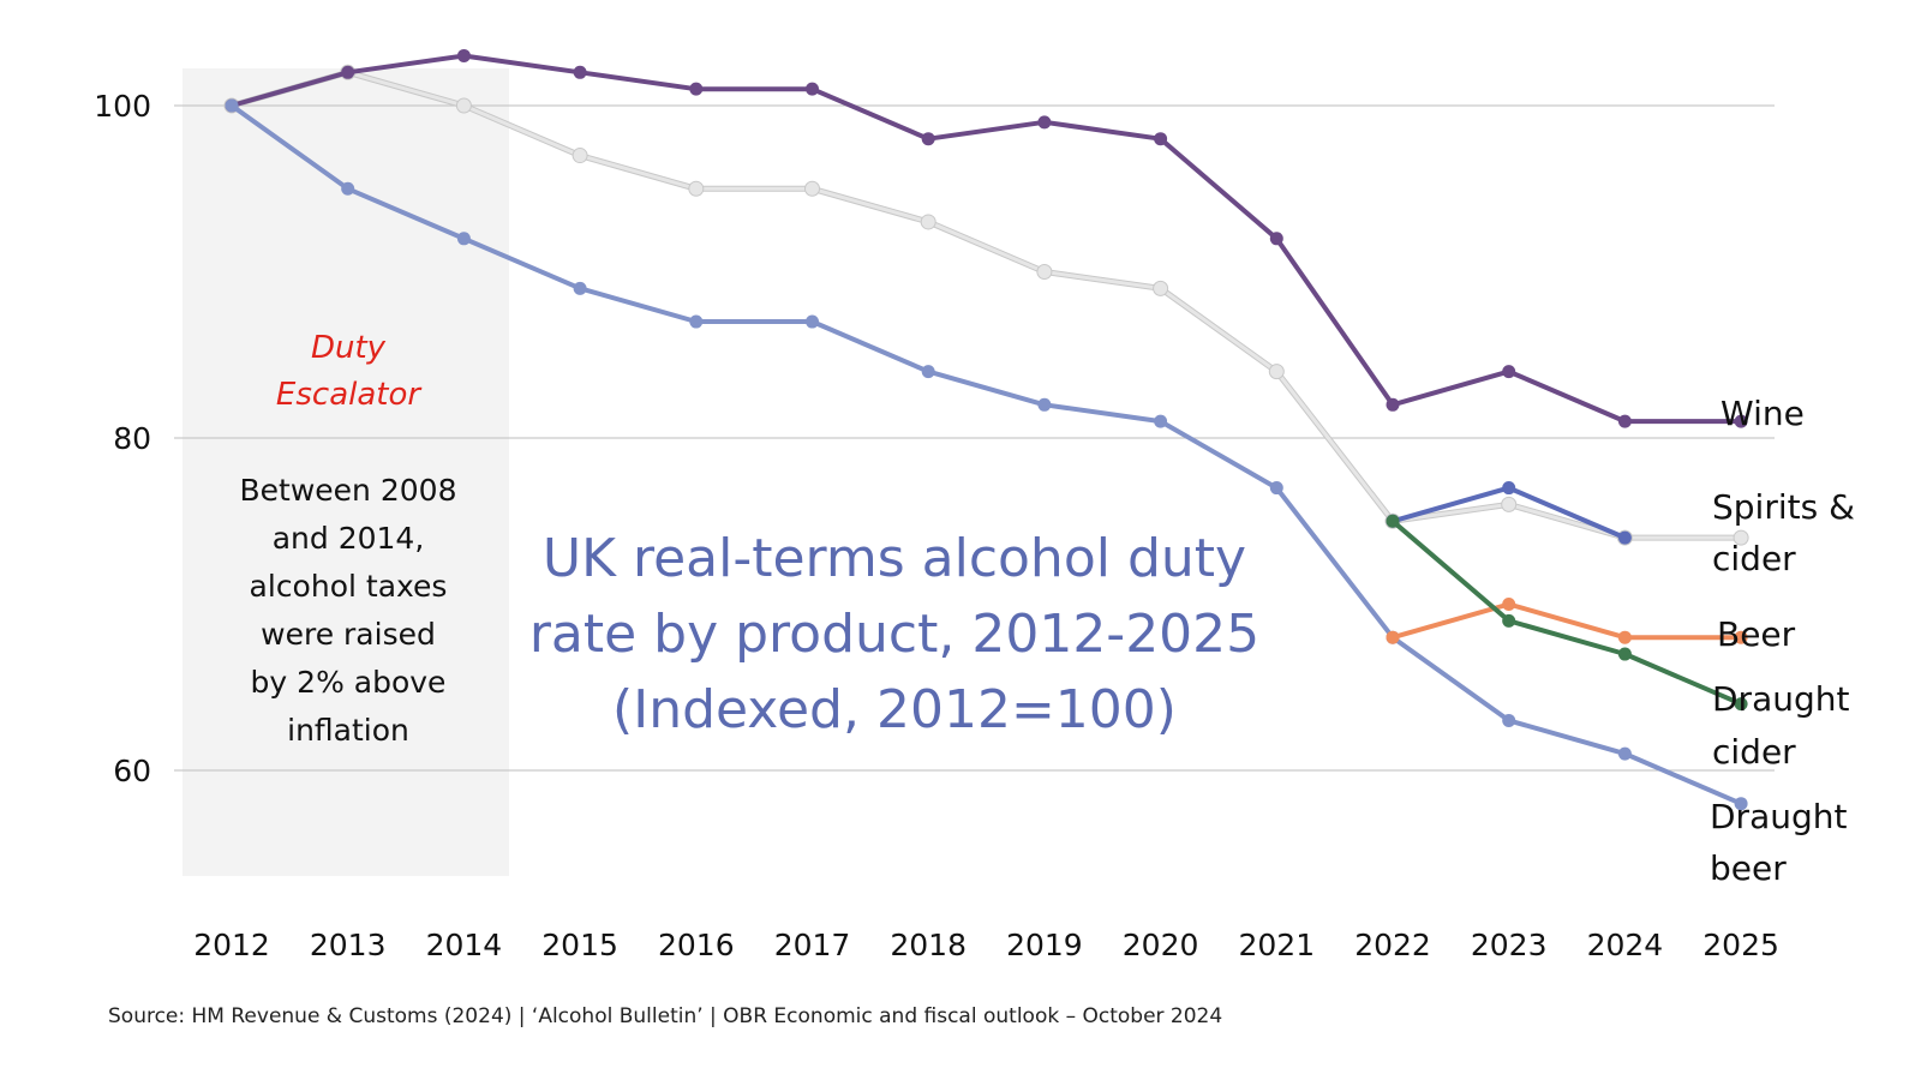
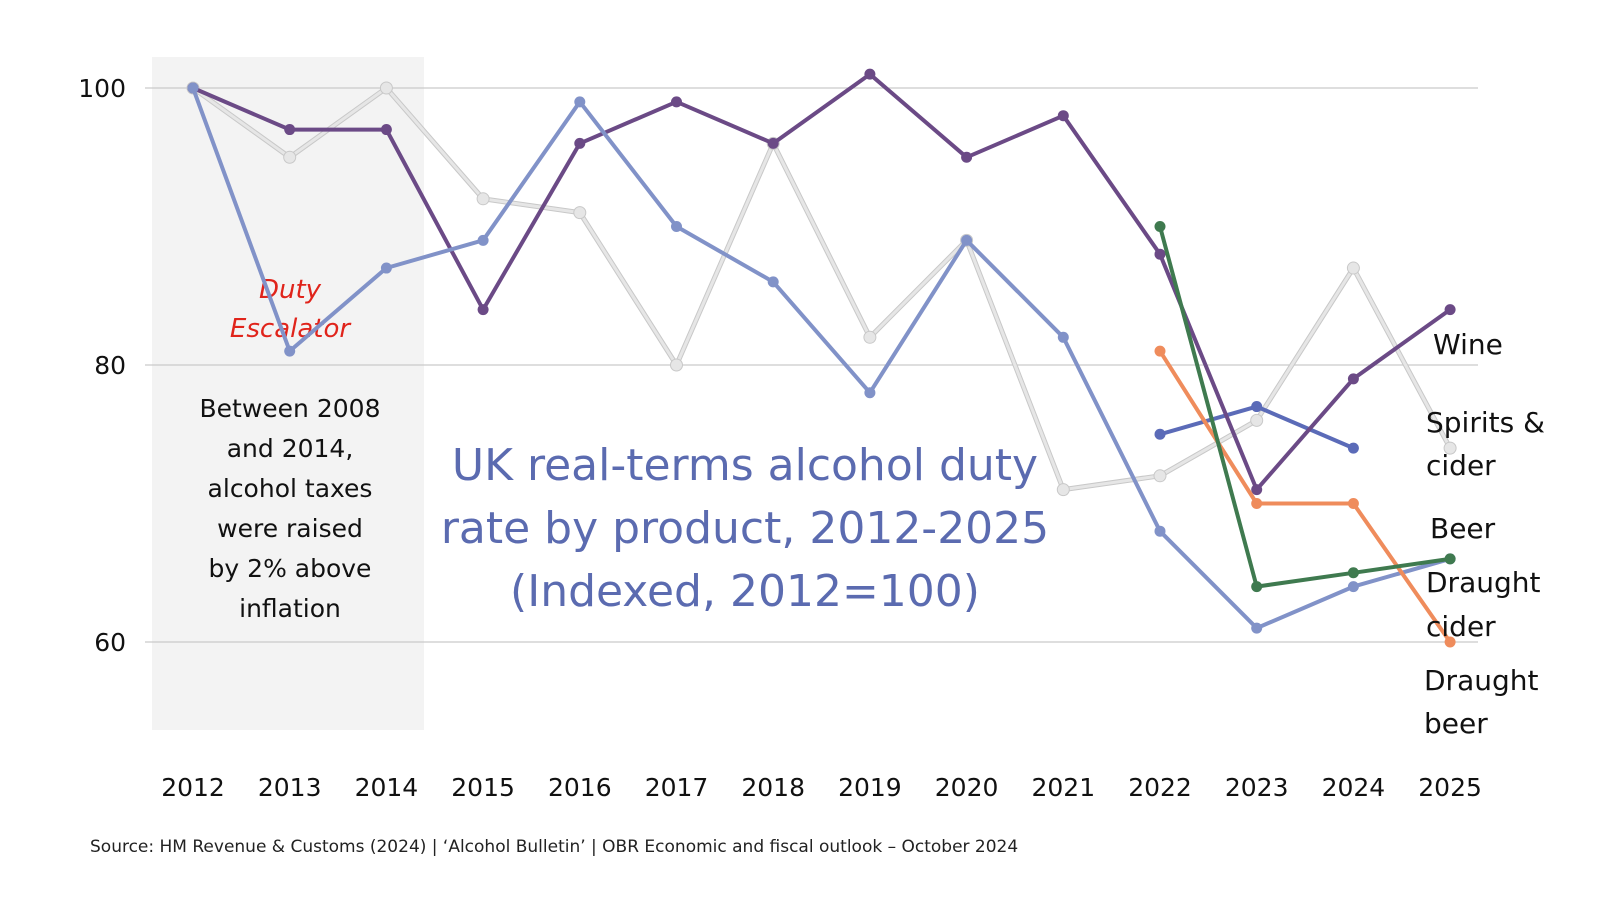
Spirits & cider/2013: 102 -> 95
Wine/2013: 102 -> 97
Draught beer/2013: 95 -> 81
Wine/2014: 103 -> 97
Draught beer/2014: 92 -> 87
Spirits & cider/2015: 97 -> 92
Wine/2015: 102 -> 84
Spirits & cider/2016: 95 -> 91
Wine/2016: 101 -> 96
Draught beer/2016: 87 -> 99
Spirits & cider/2017: 95 -> 80
Wine/2017: 101 -> 99
Draught beer/2017: 87 -> 90
Spirits & cider/2018: 93 -> 96
Wine/2018: 98 -> 96
Draught beer/2018: 84 -> 86
Spirits & cider/2019: 90 -> 82
Wine/2019: 99 -> 101
Draught beer/2019: 82 -> 78
Wine/2020: 98 -> 95
Draught beer/2020: 81 -> 89
Spirits & cider/2021: 84 -> 71
Wine/2021: 92 -> 98
Draught beer/2021: 77 -> 82
Spirits & cider/2022: 75 -> 72
Wine/2022: 82 -> 88
Beer/2022: 68 -> 81
Draught cider/2022: 75 -> 90
Wine/2023: 84 -> 71
Draught beer/2023: 63 -> 61
Draught cider/2023: 69 -> 64
Spirits & cider/2024: 74 -> 87
Wine/2024: 81 -> 79
Draught beer/2024: 61 -> 64
Beer/2024: 68 -> 70
Draught cider/2024: 67 -> 65
Wine/2025: 81 -> 84
Draught beer/2025: 58 -> 66
Beer/2025: 68 -> 60
Draught cider/2025: 64 -> 66
